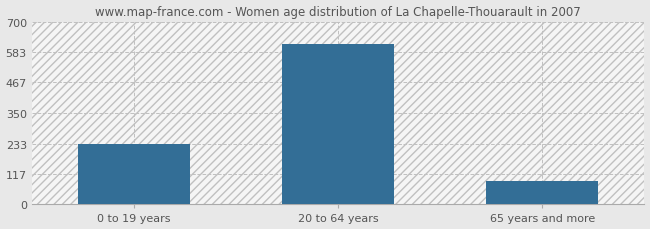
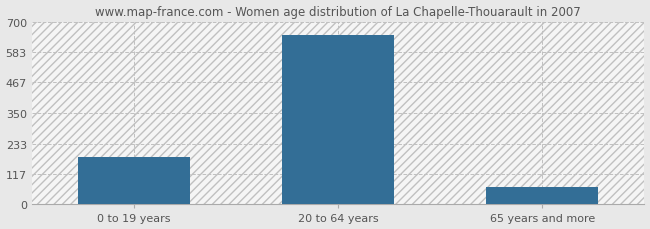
0 to 19 years: 233 -> 180
20 to 64 years: 614 -> 650
65 years and more: 88 -> 65
